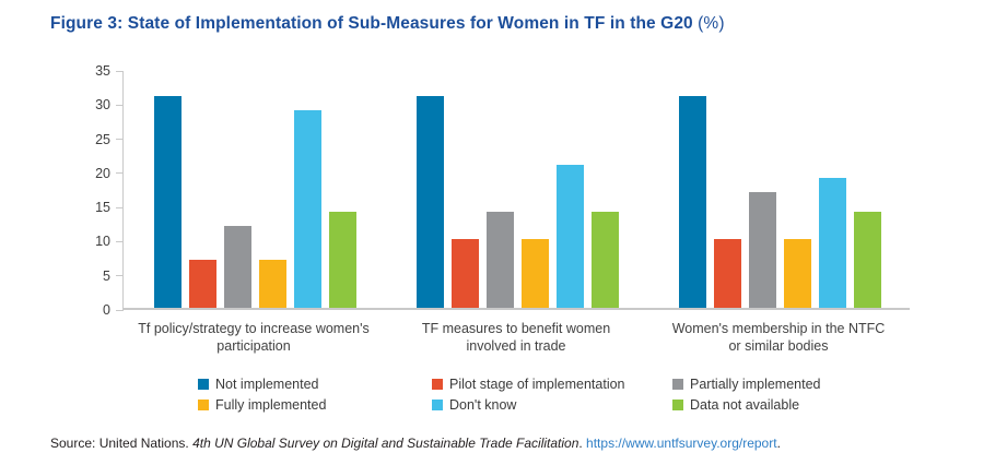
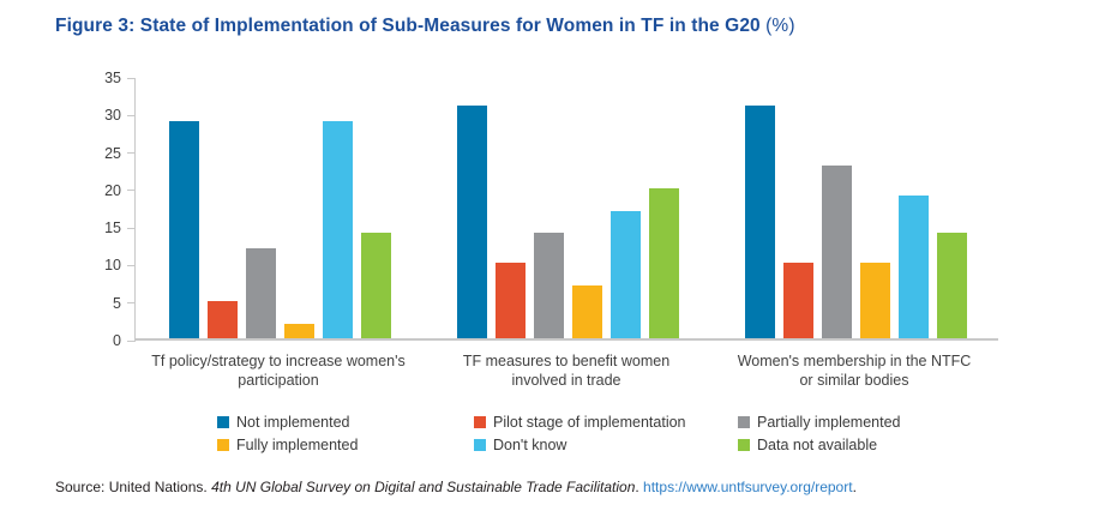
Not implemented/Tf policy/strategy to increase women's participation: 31 -> 29
Pilot stage of implementation/Tf policy/strategy to increase women's participation: 7 -> 5
Fully implemented/Tf policy/strategy to increase women's participation: 7 -> 2
Fully implemented/TF measures to benefit women involved in trade: 10 -> 7
Don't know/TF measures to benefit women involved in trade: 21 -> 17
Data not available/TF measures to benefit women involved in trade: 14 -> 20
Partially implemented/Women's membership in the NTFC or similar bodies: 17 -> 23
